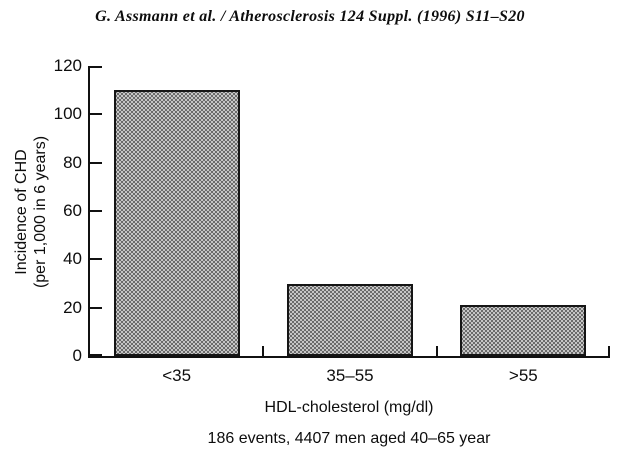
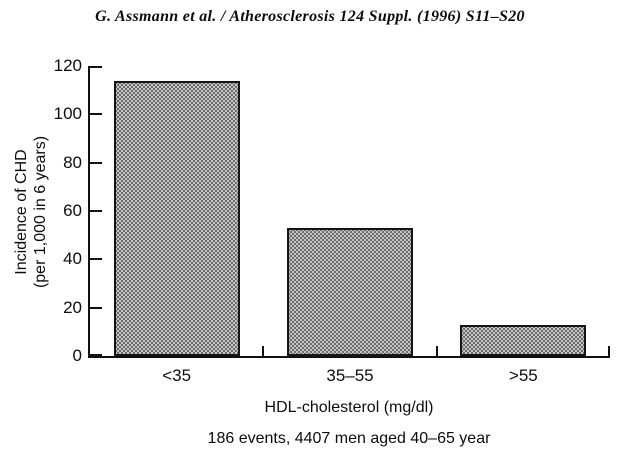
<35: 110 -> 114
35–55: 30 -> 53
>55: 21 -> 13
